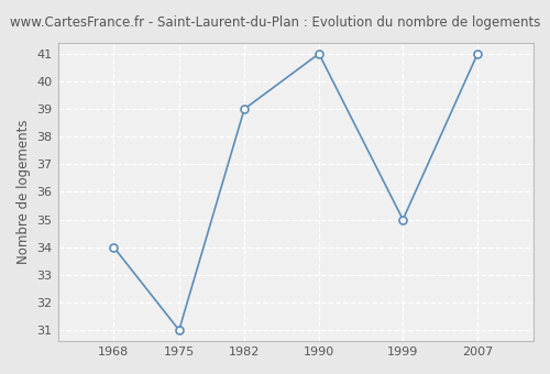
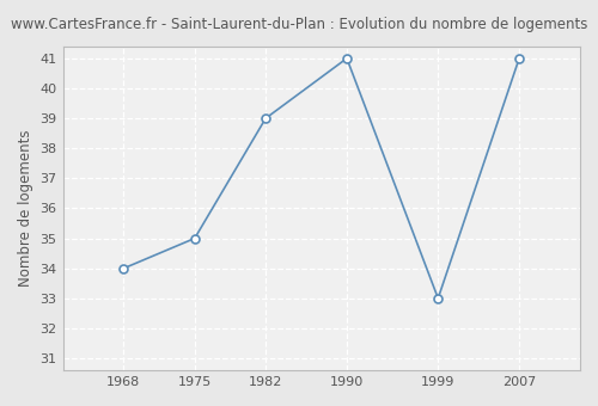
1975: 31 -> 35
1999: 35 -> 33
